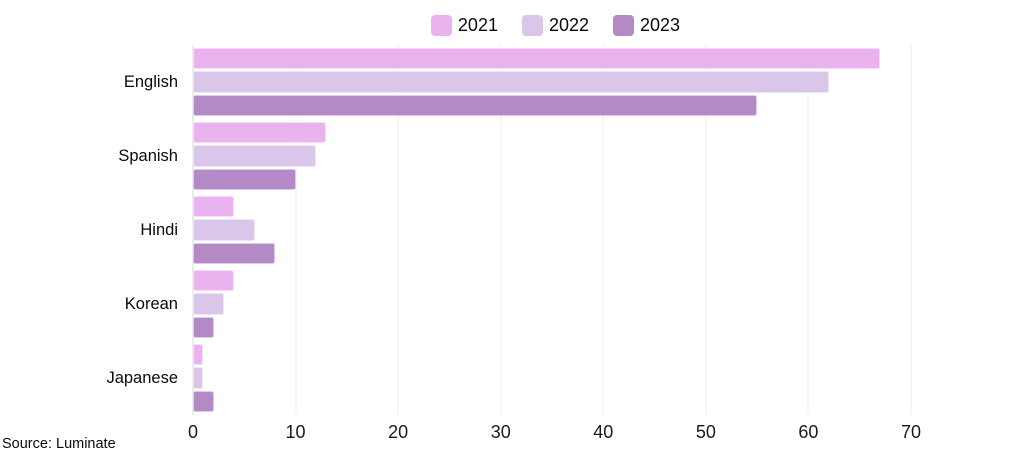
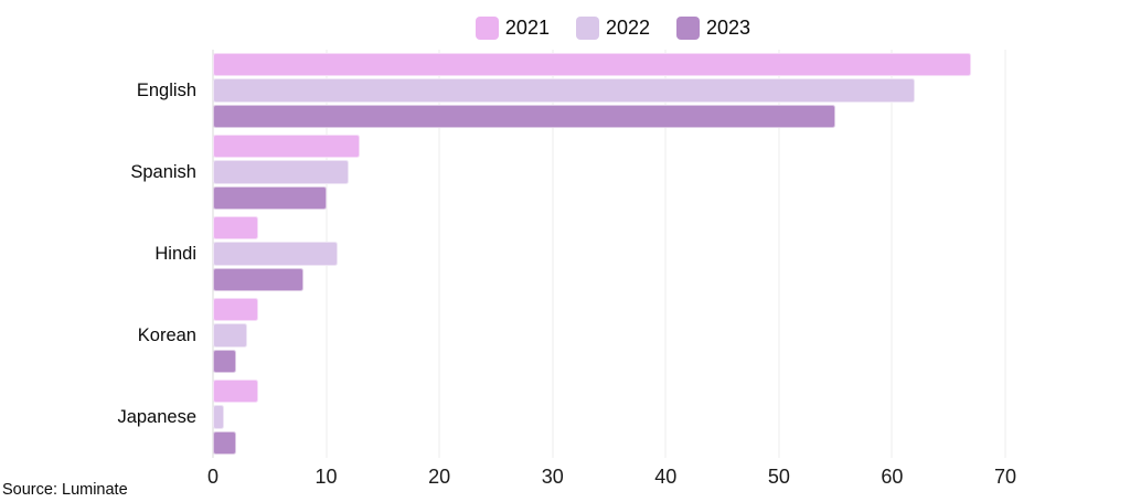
2022/Hindi: 6 -> 11
2021/Japanese: 1 -> 4
